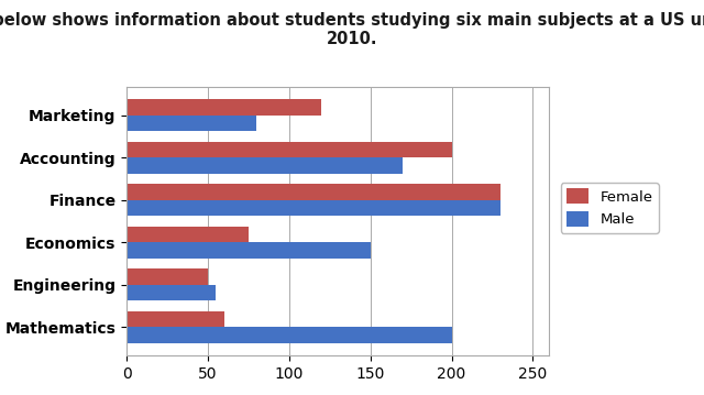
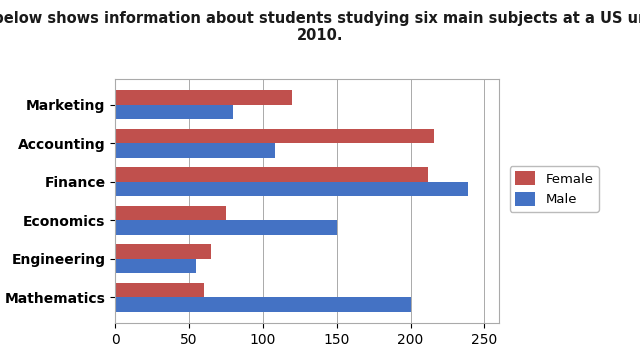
Female/Accounting: 200 -> 216
Male/Accounting: 170 -> 108
Female/Finance: 230 -> 212
Male/Finance: 230 -> 239
Female/Engineering: 50 -> 65
